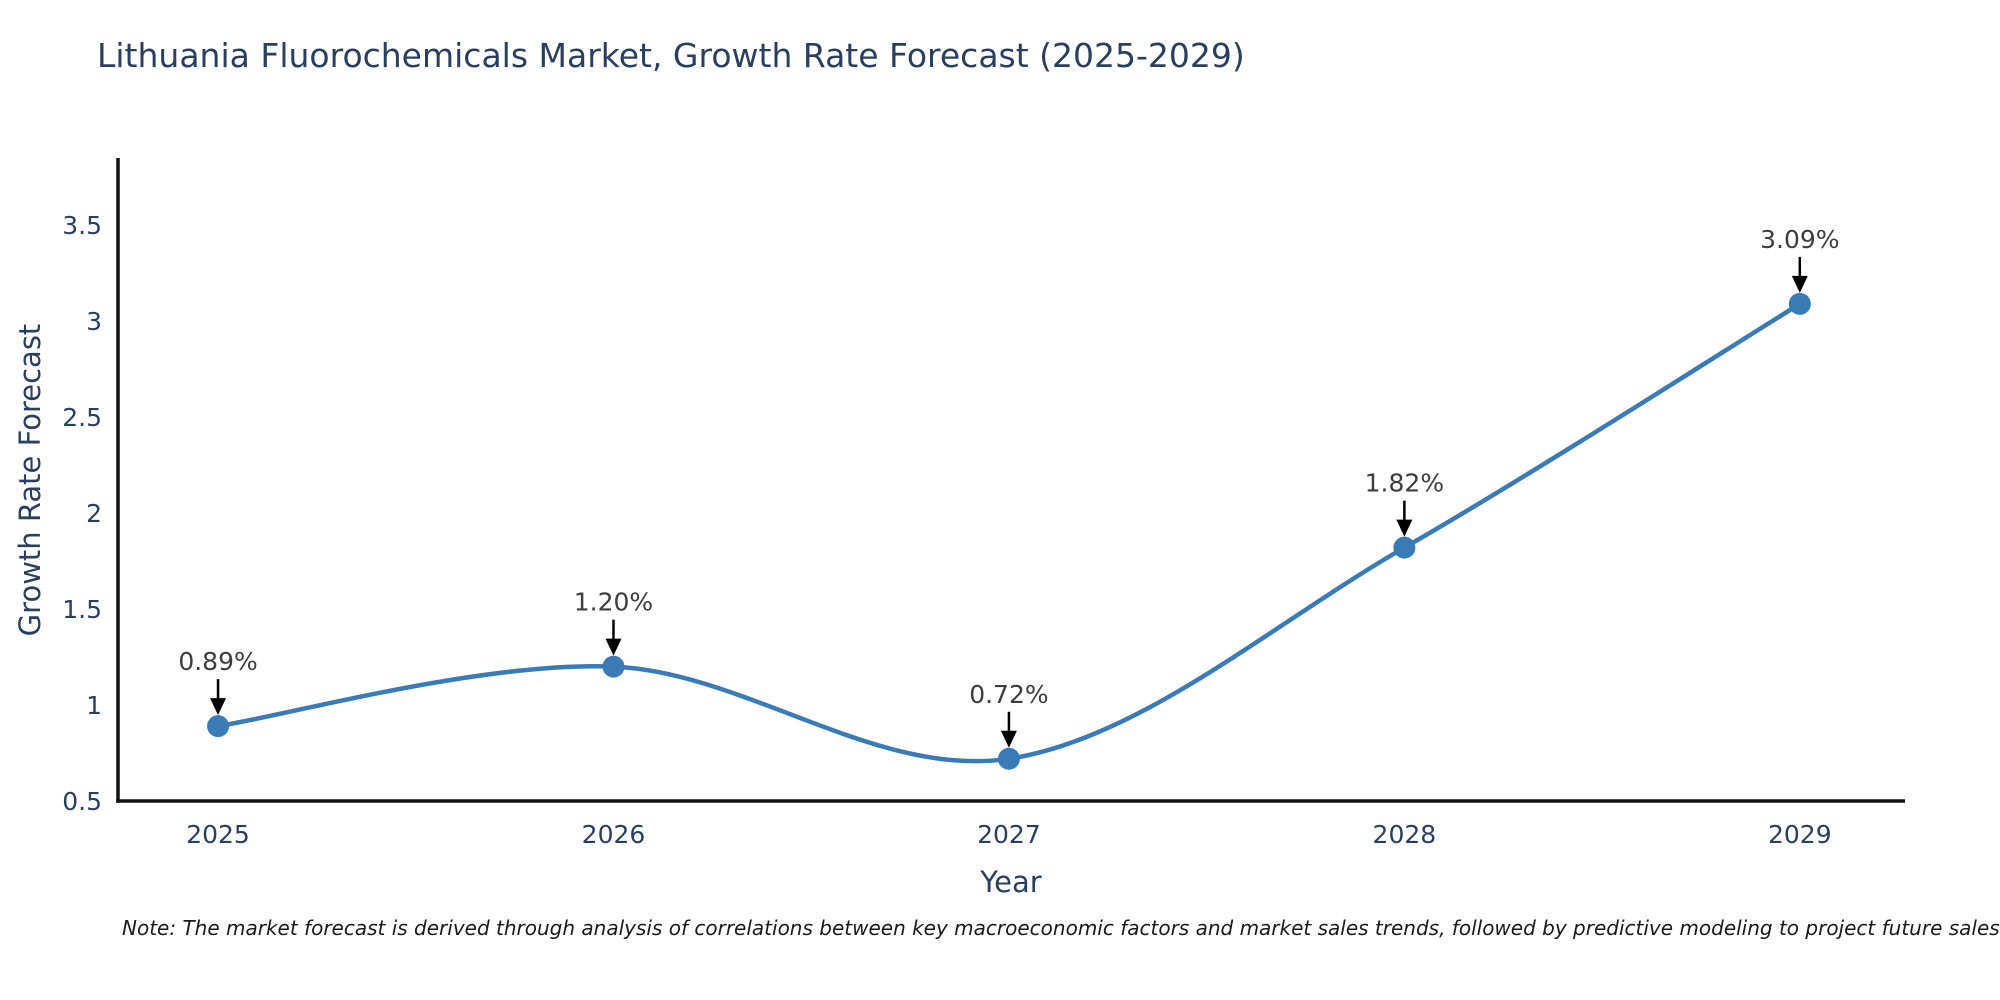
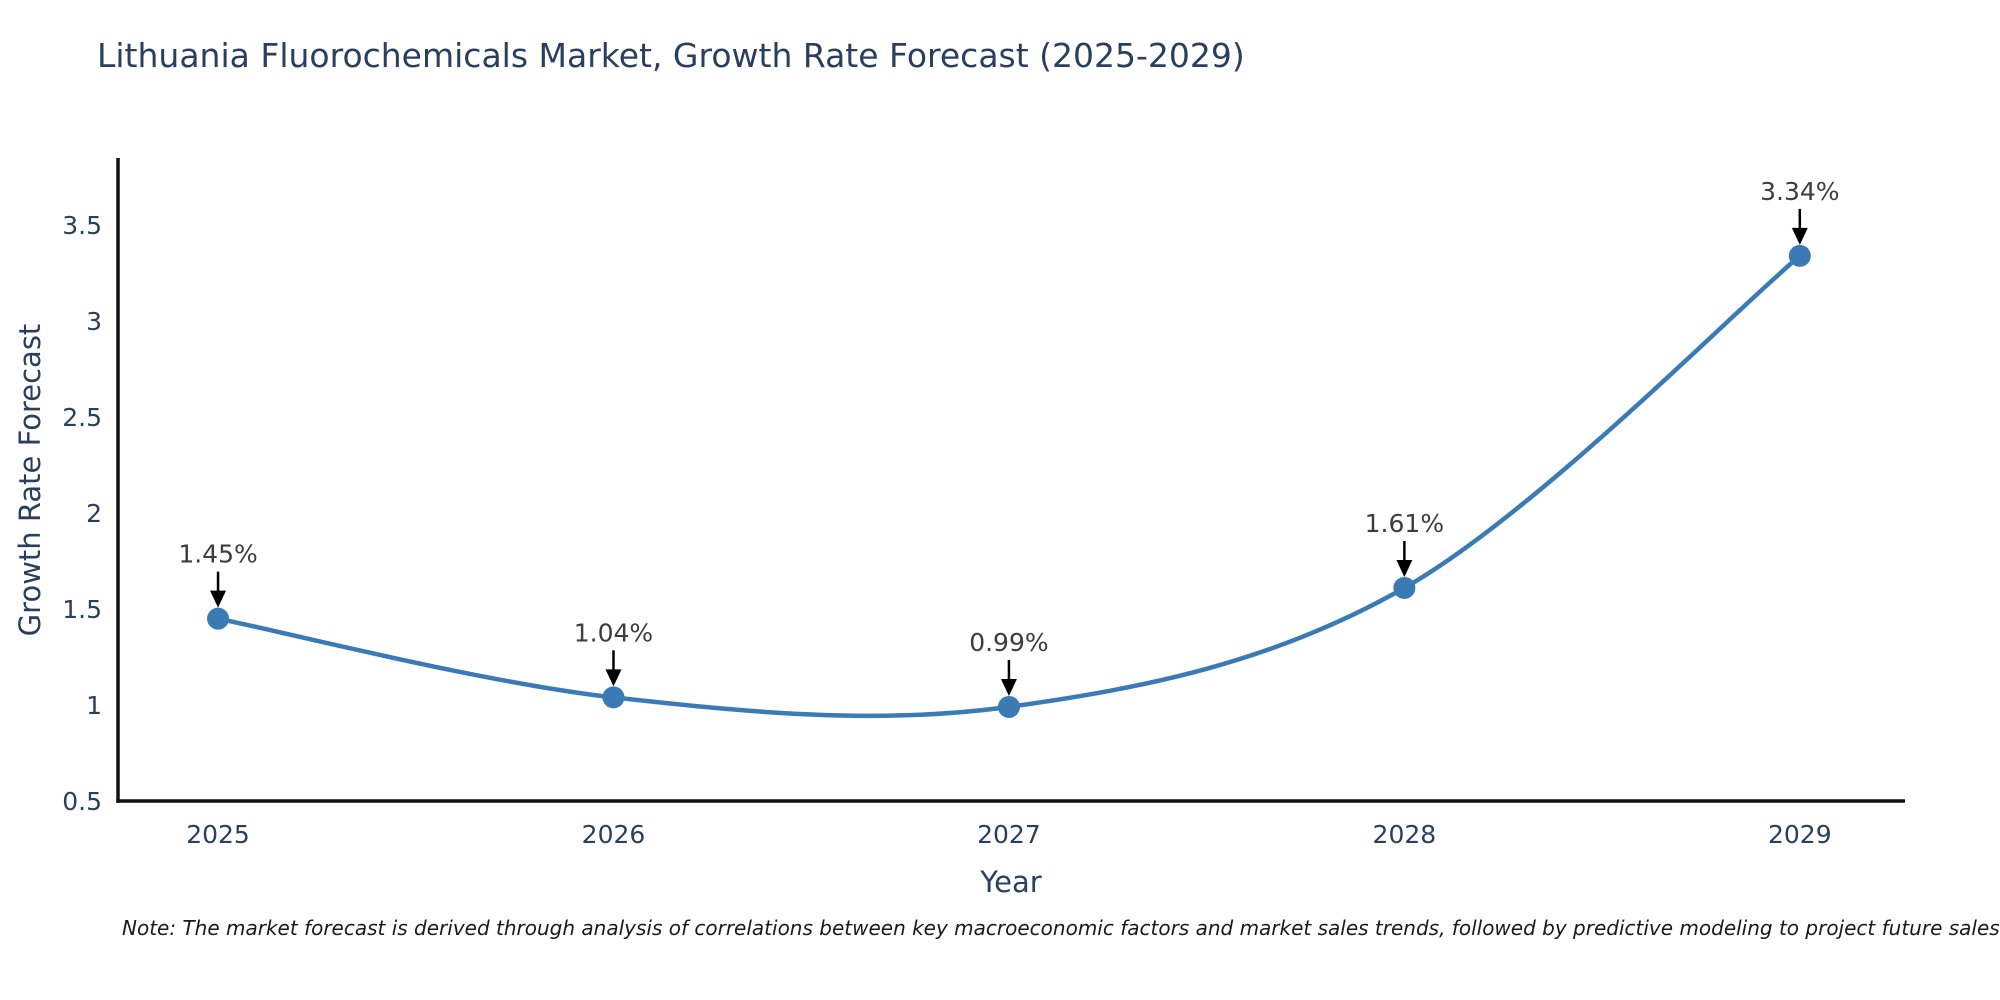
2025: 0.89% -> 1.45%
2026: 1.20% -> 1.04%
2027: 0.72% -> 0.99%
2028: 1.82% -> 1.61%
2029: 3.09% -> 3.34%
